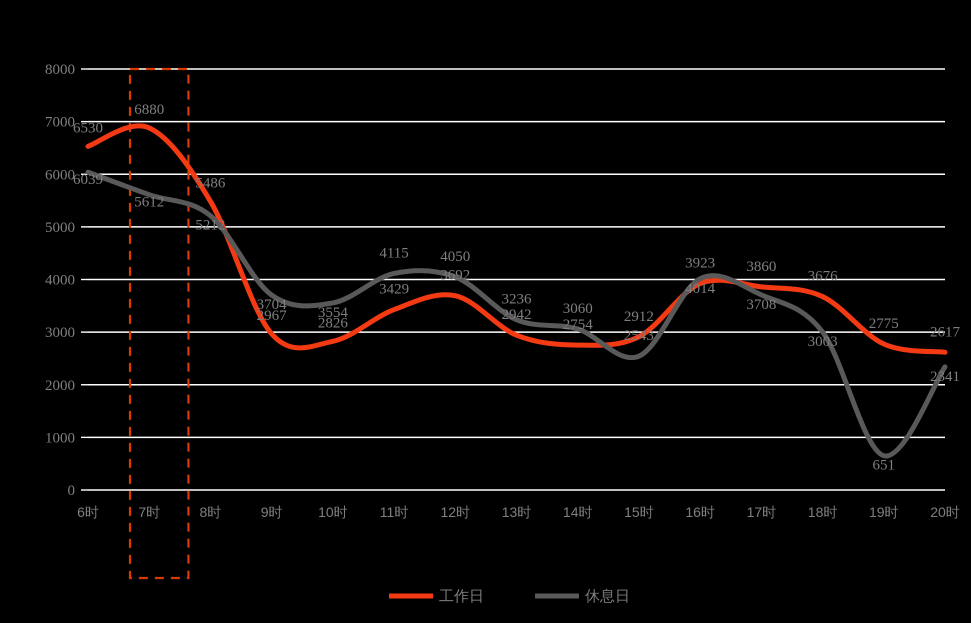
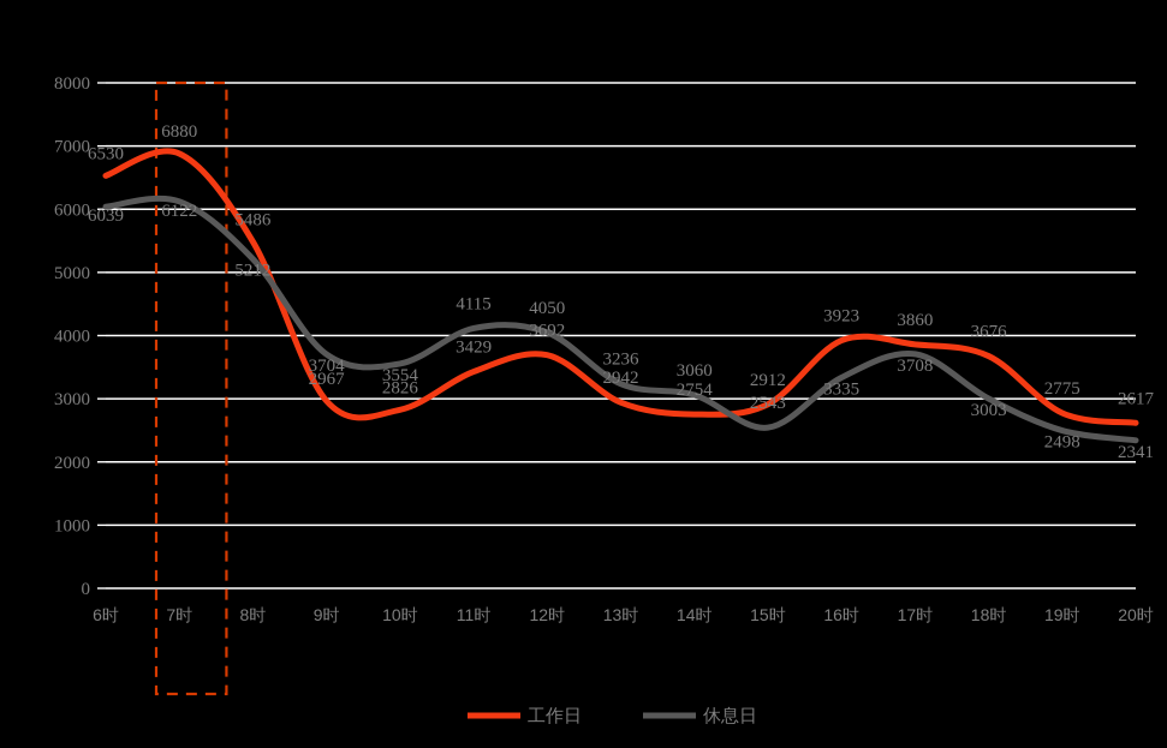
休息日/7时: 5612 -> 6122
休息日/16时: 4014 -> 3335
休息日/19时: 651 -> 2498
